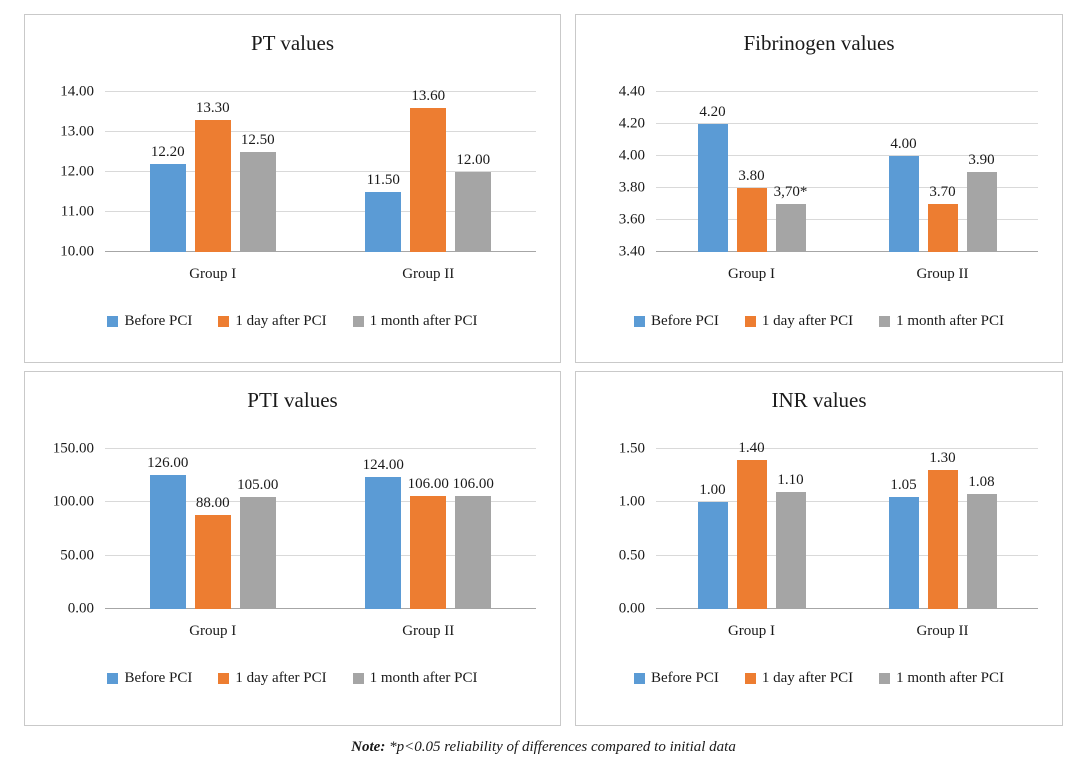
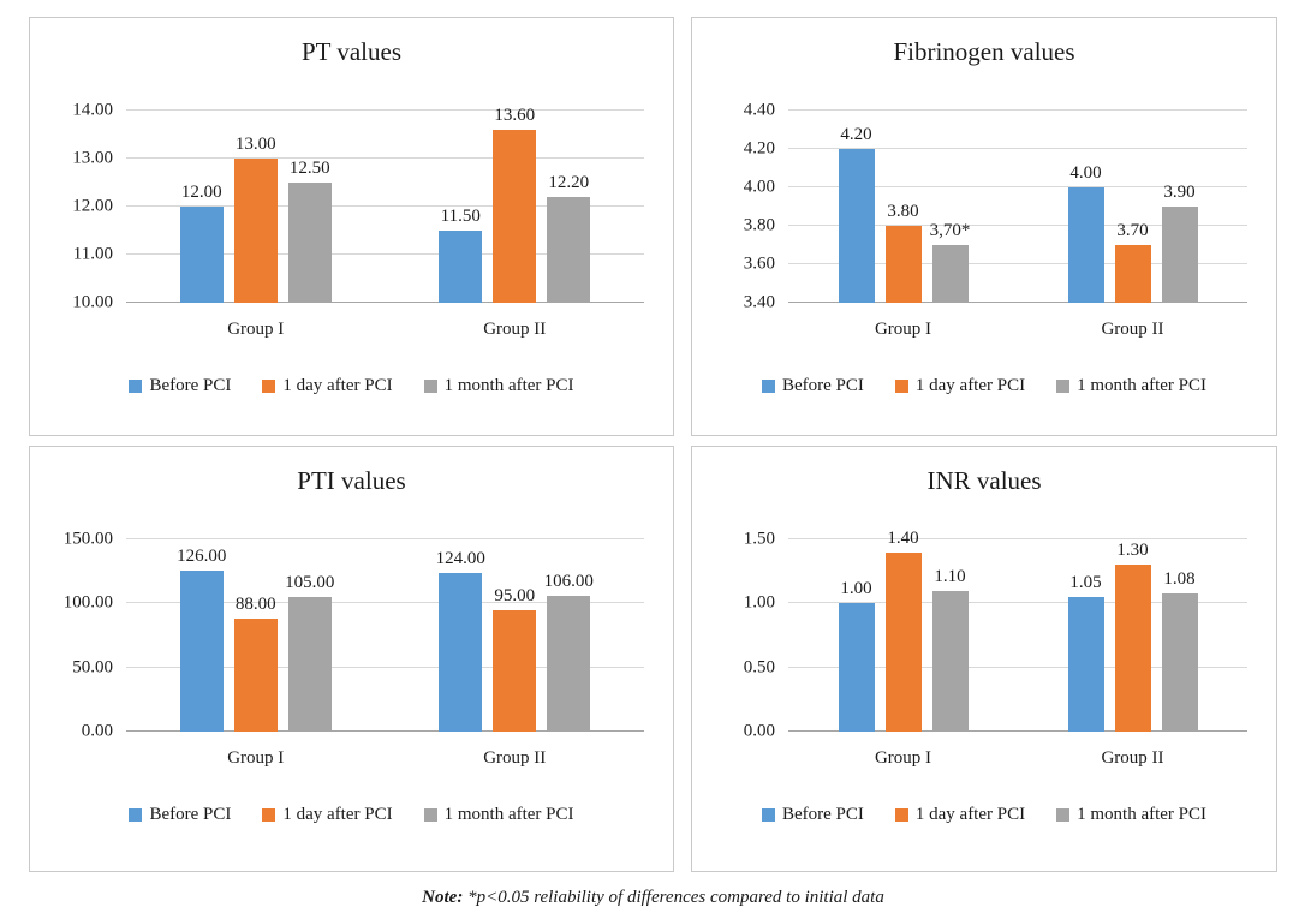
PT values/Before PCI/Group I: 12.20 -> 12.00
PT values/1 day after PCI/Group I: 13.30 -> 13.00
PT values/1 month after PCI/Group II: 12.00 -> 12.20
PTI values/1 day after PCI/Group II: 106.00 -> 95.00
